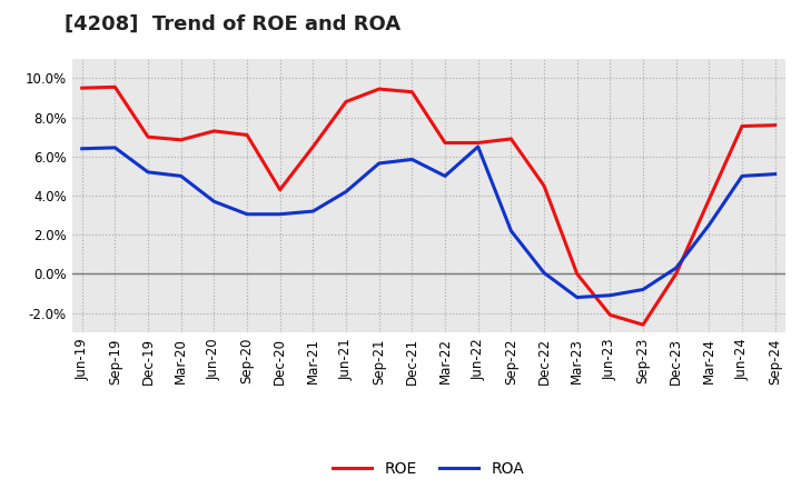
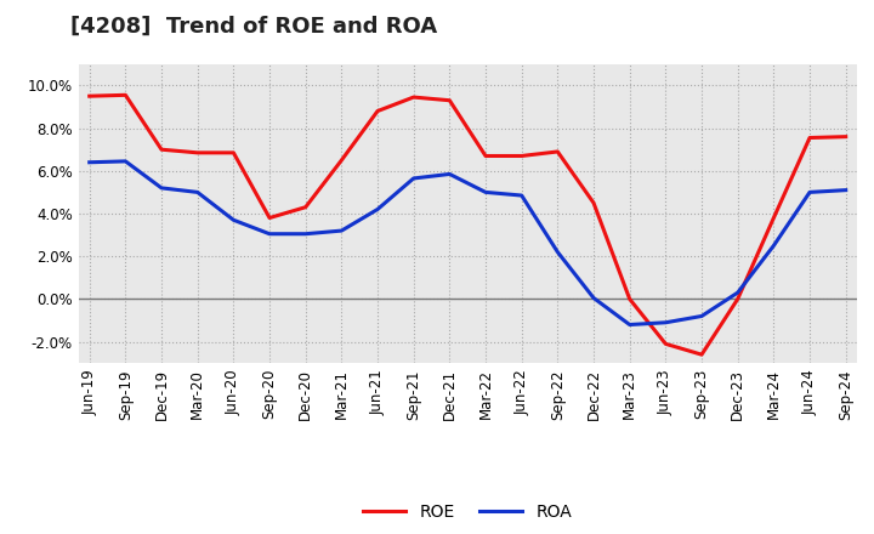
ROE/Jun-20: 7.3% -> 6.8%
ROE/Sep-20: 7.1% -> 3.8%
ROA/Jun-22: 6.5% -> 4.8%
